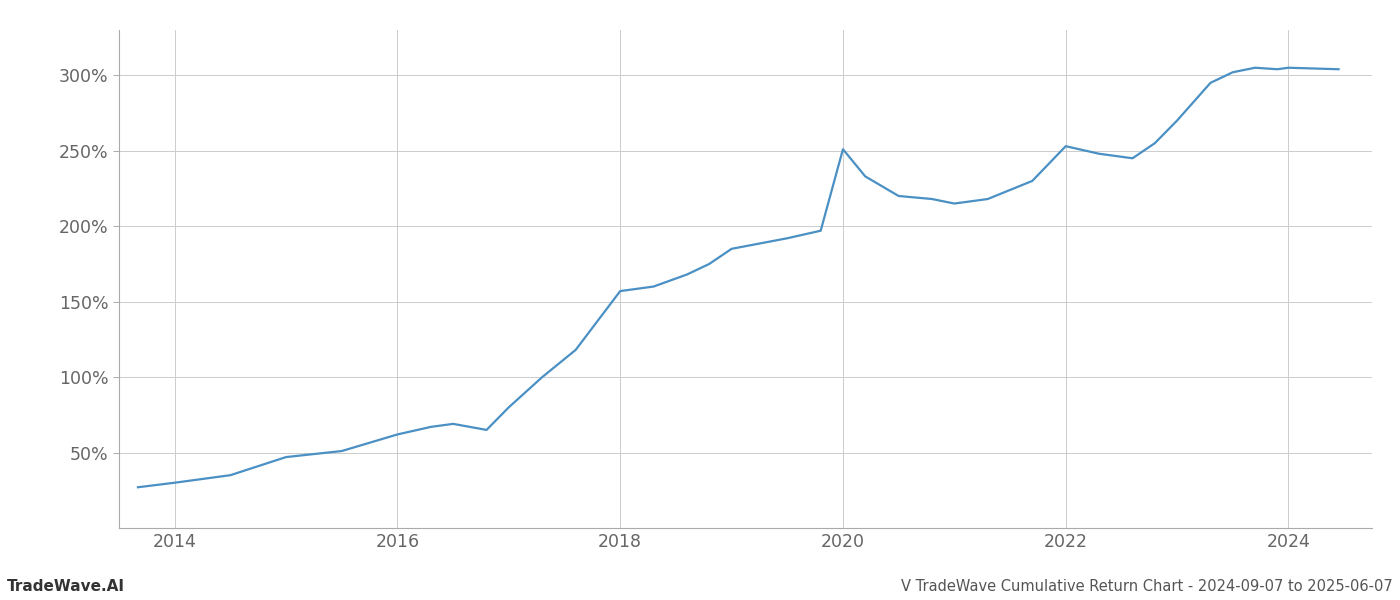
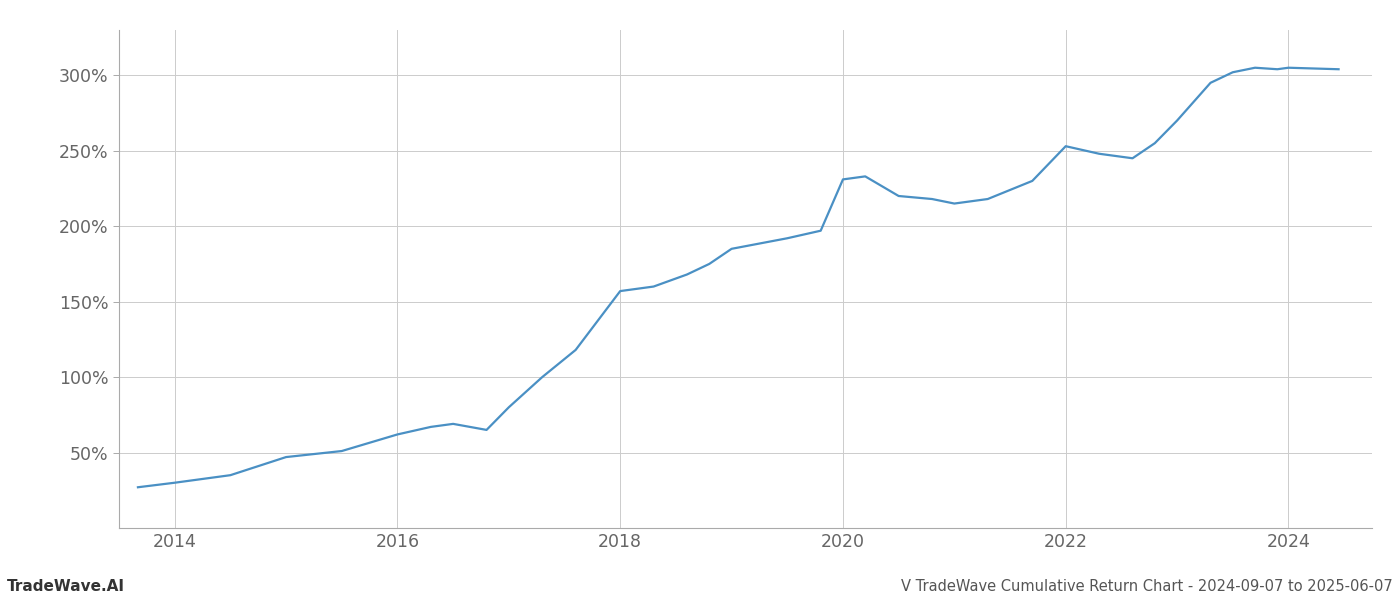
2020: 251% -> 231%
